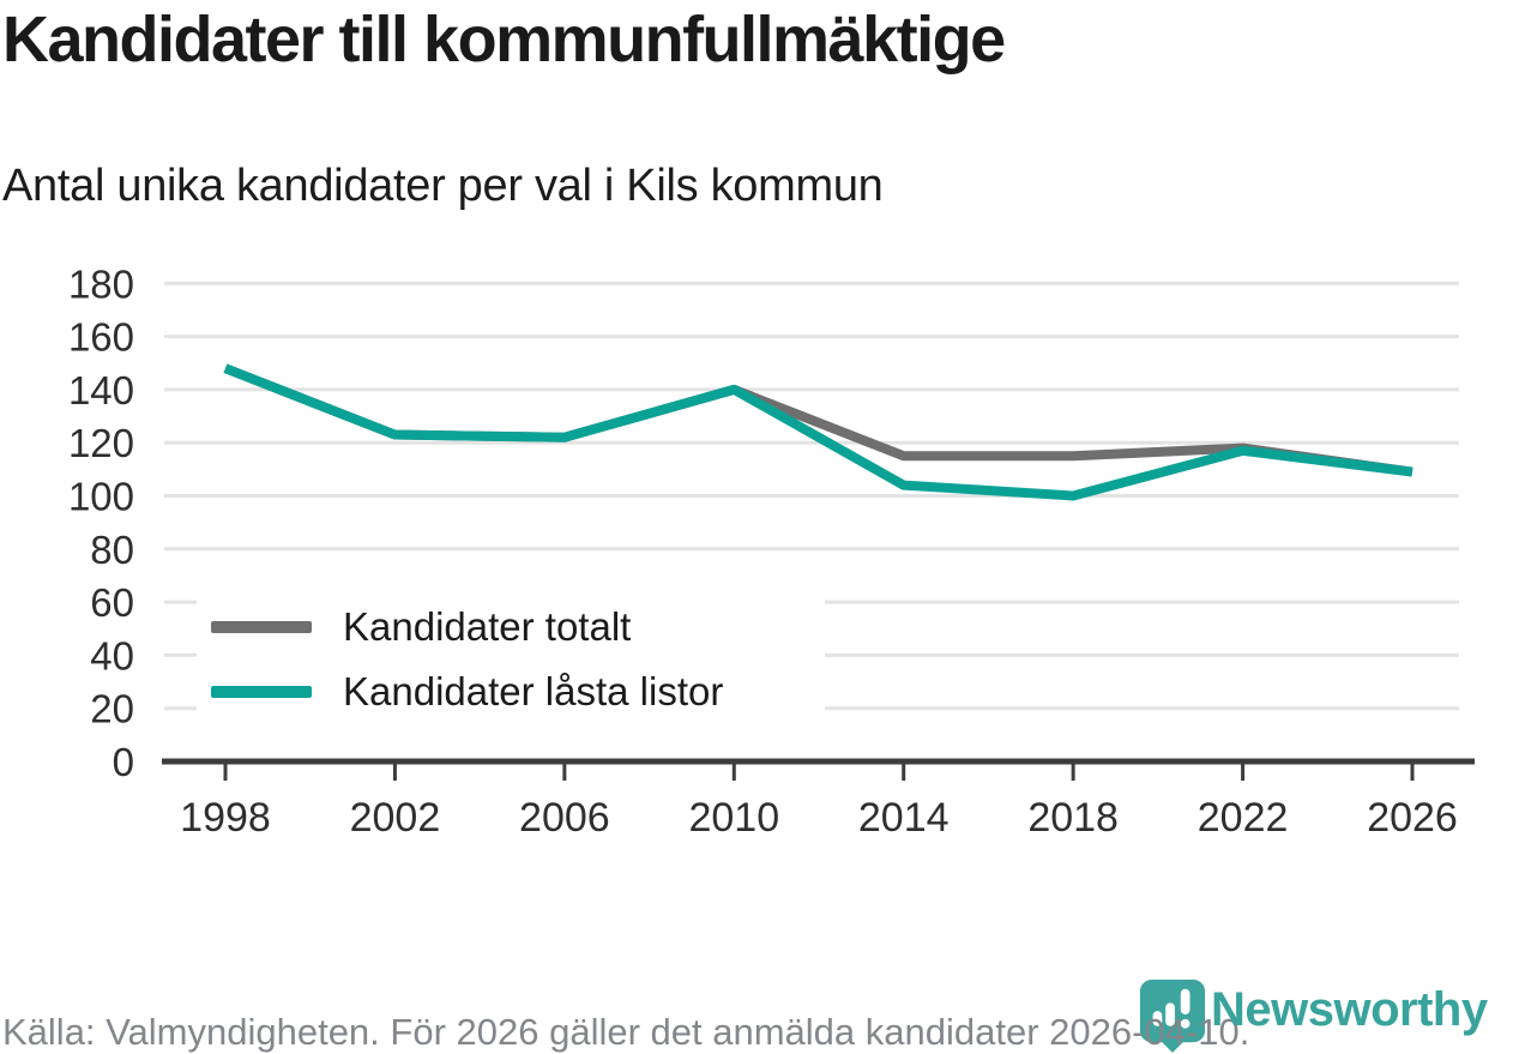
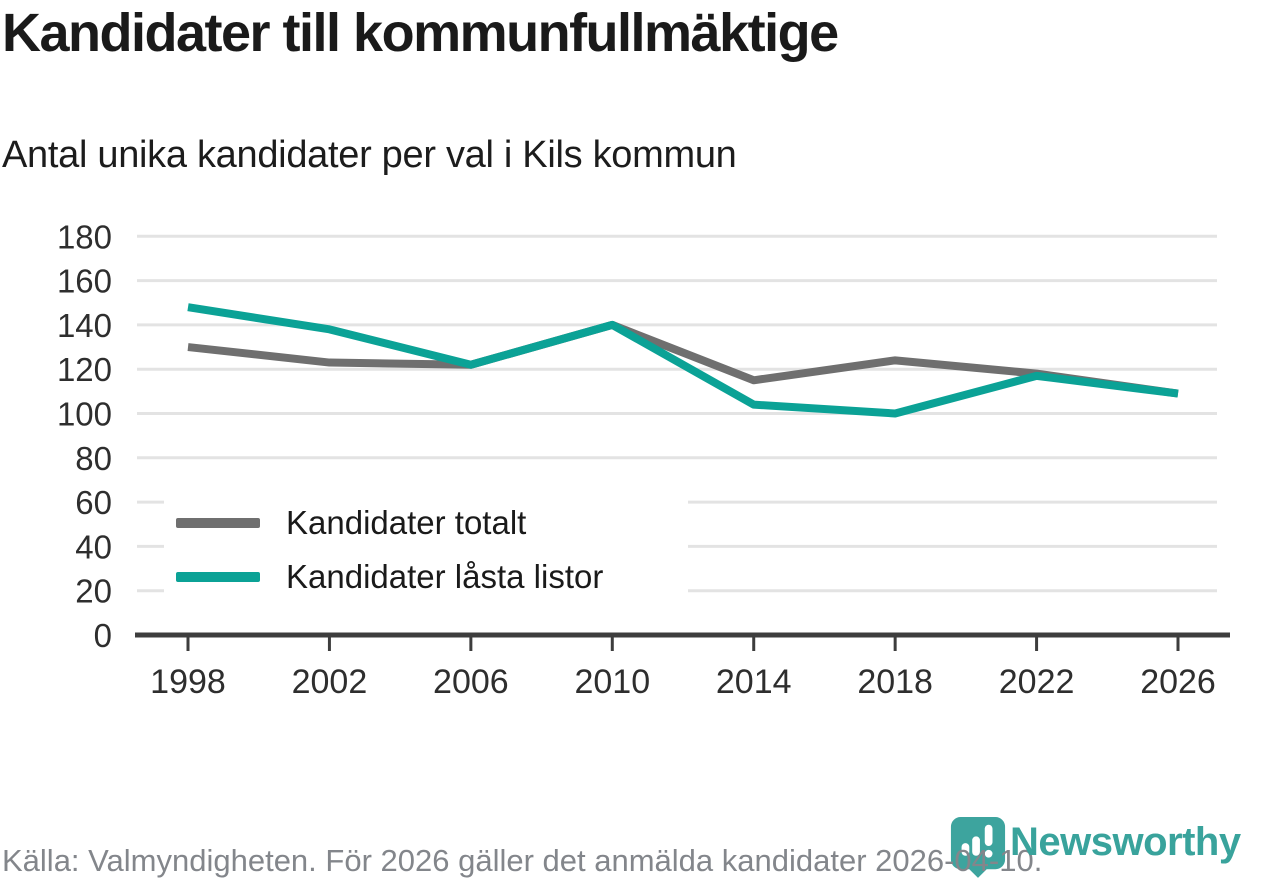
Kandidater totalt/1998: 148 -> 130
Kandidater låsta listor/2002: 123 -> 138
Kandidater totalt/2018: 115 -> 124
